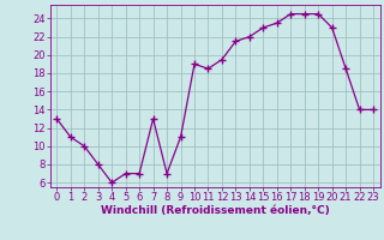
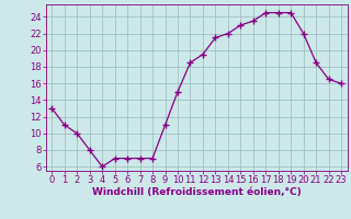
7: 13.0 -> 7.0
10: 19.0 -> 15.0
20: 23.0 -> 22.0
22: 14.0 -> 16.5
23: 14.0 -> 16.0
